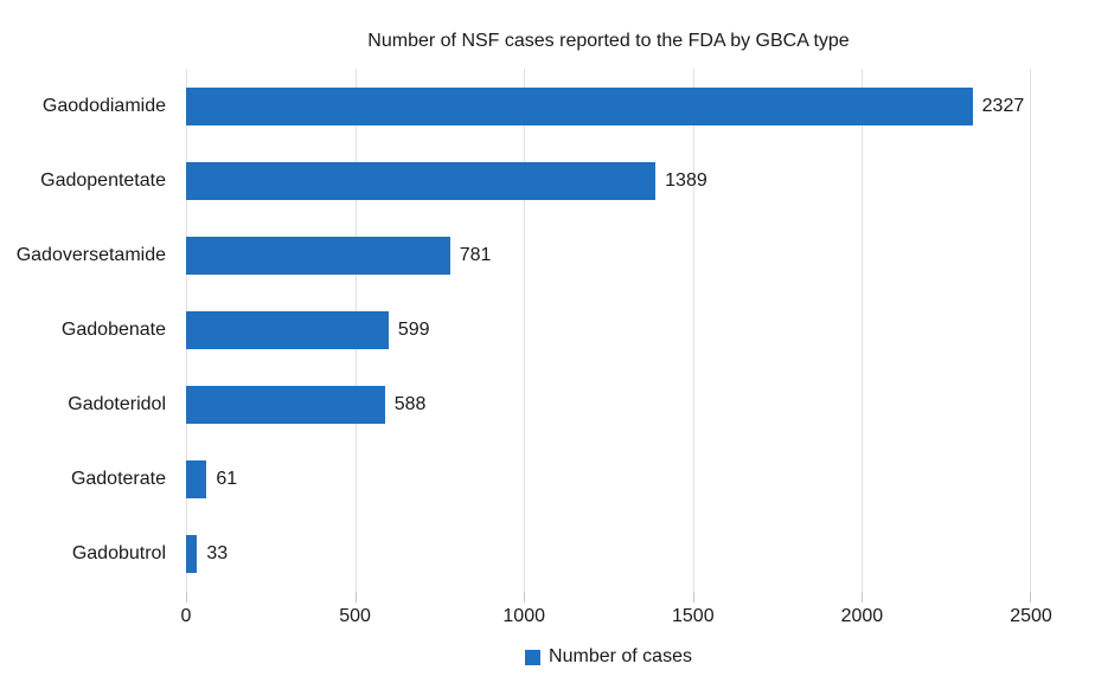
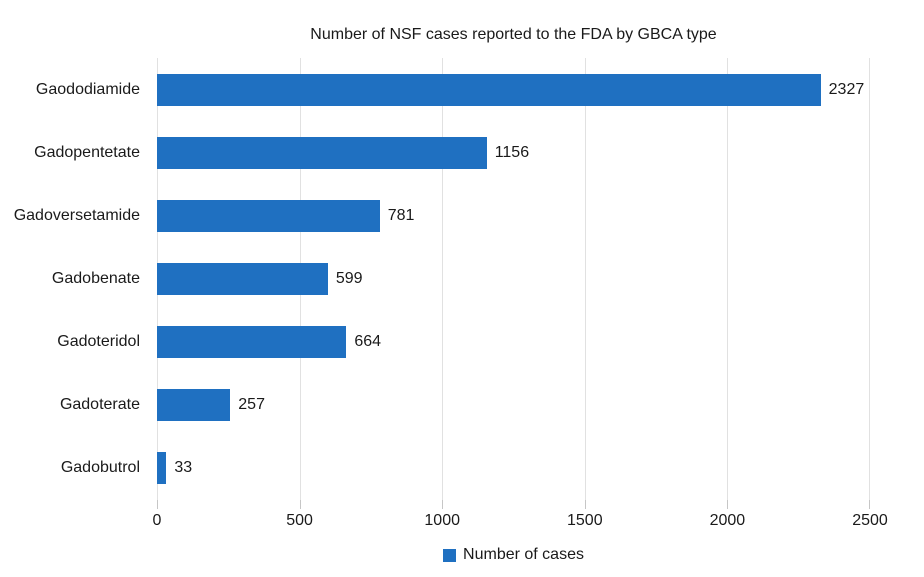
Gadopentetate: 1389 -> 1156
Gadoteridol: 588 -> 664
Gadoterate: 61 -> 257
